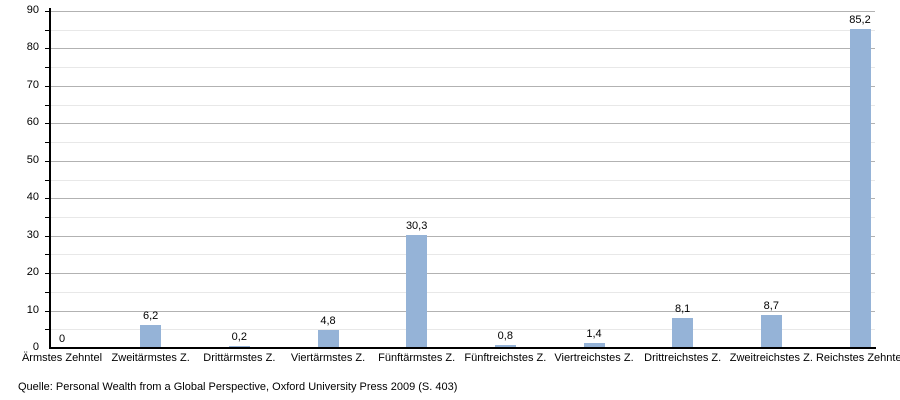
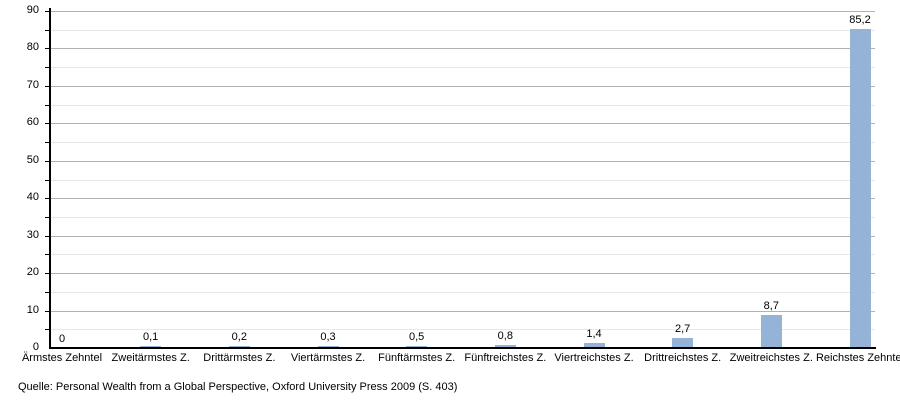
Zweitärmstes Z.: 6,2 -> 0,1
Viertärmstes Z.: 4,8 -> 0,3
Fünftärmstes Z.: 30,3 -> 0,5
Drittreichstes Z.: 8,1 -> 2,7
